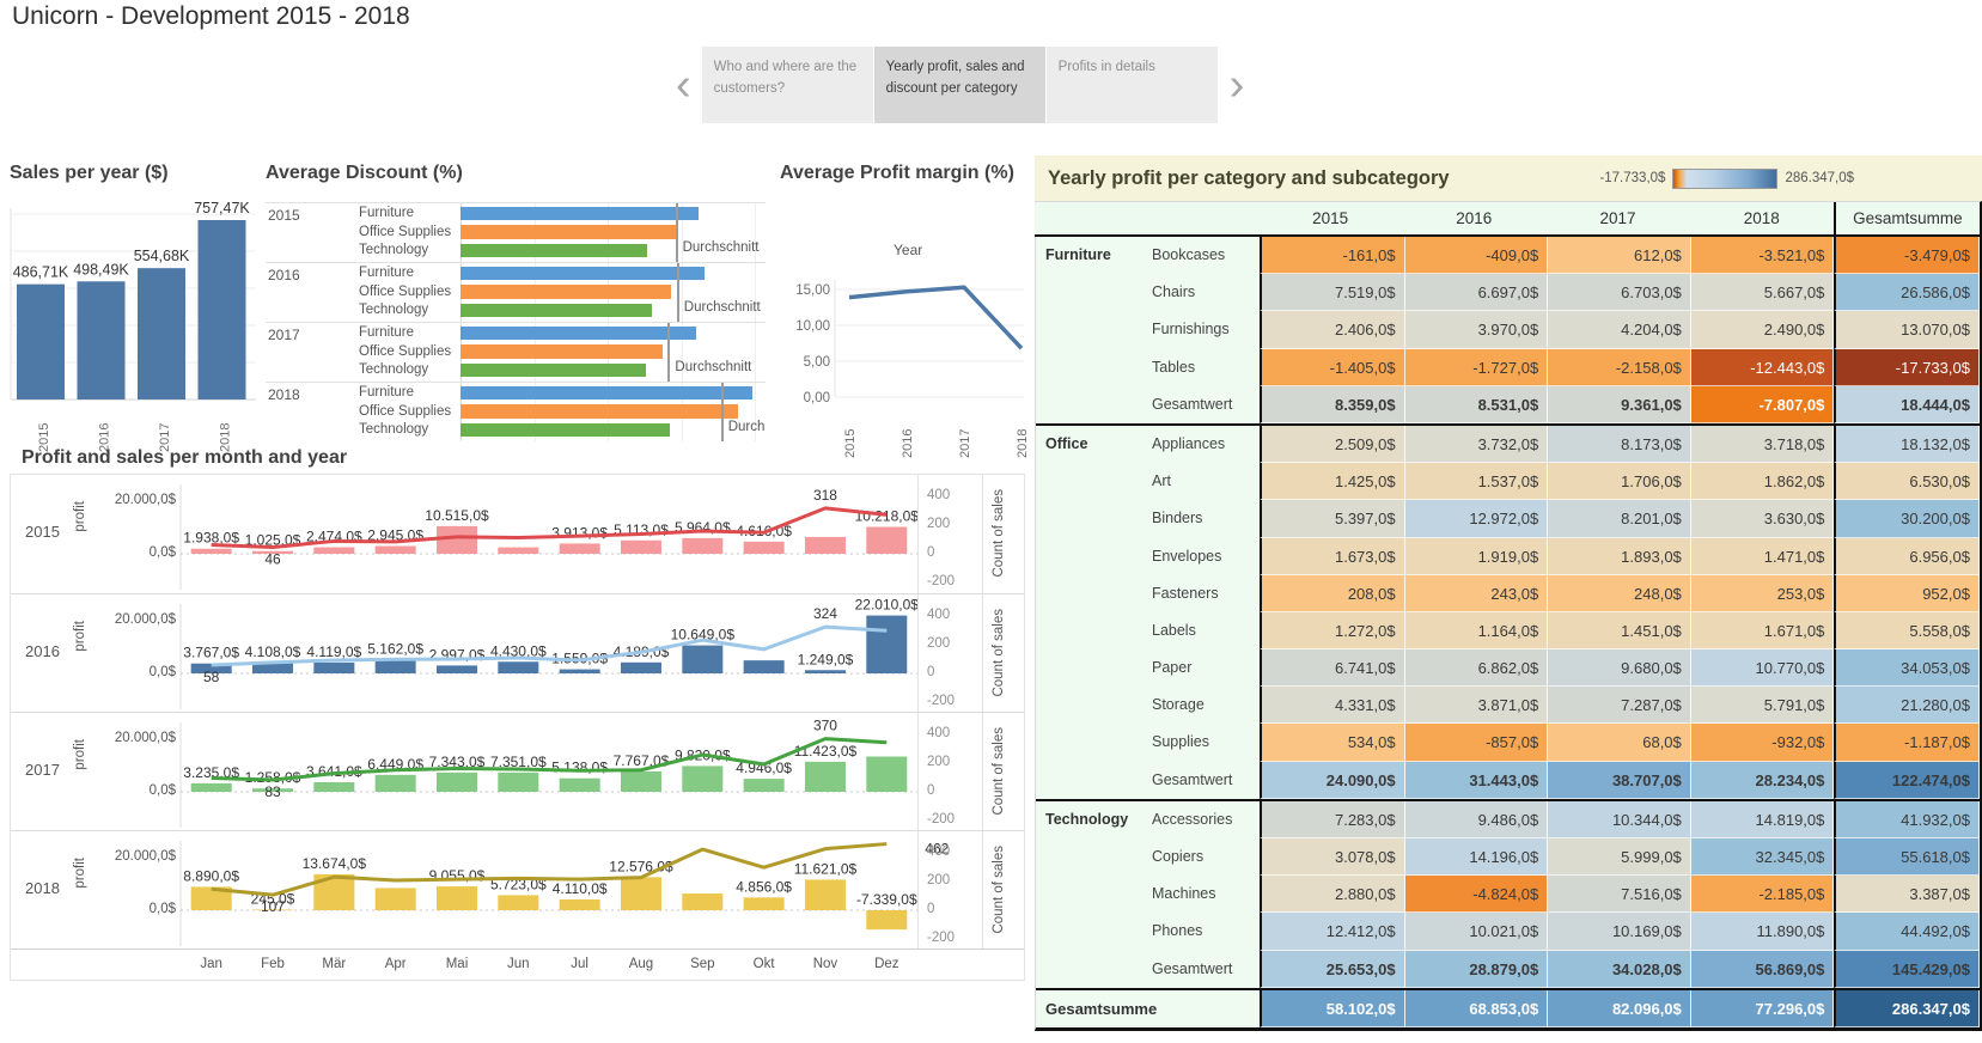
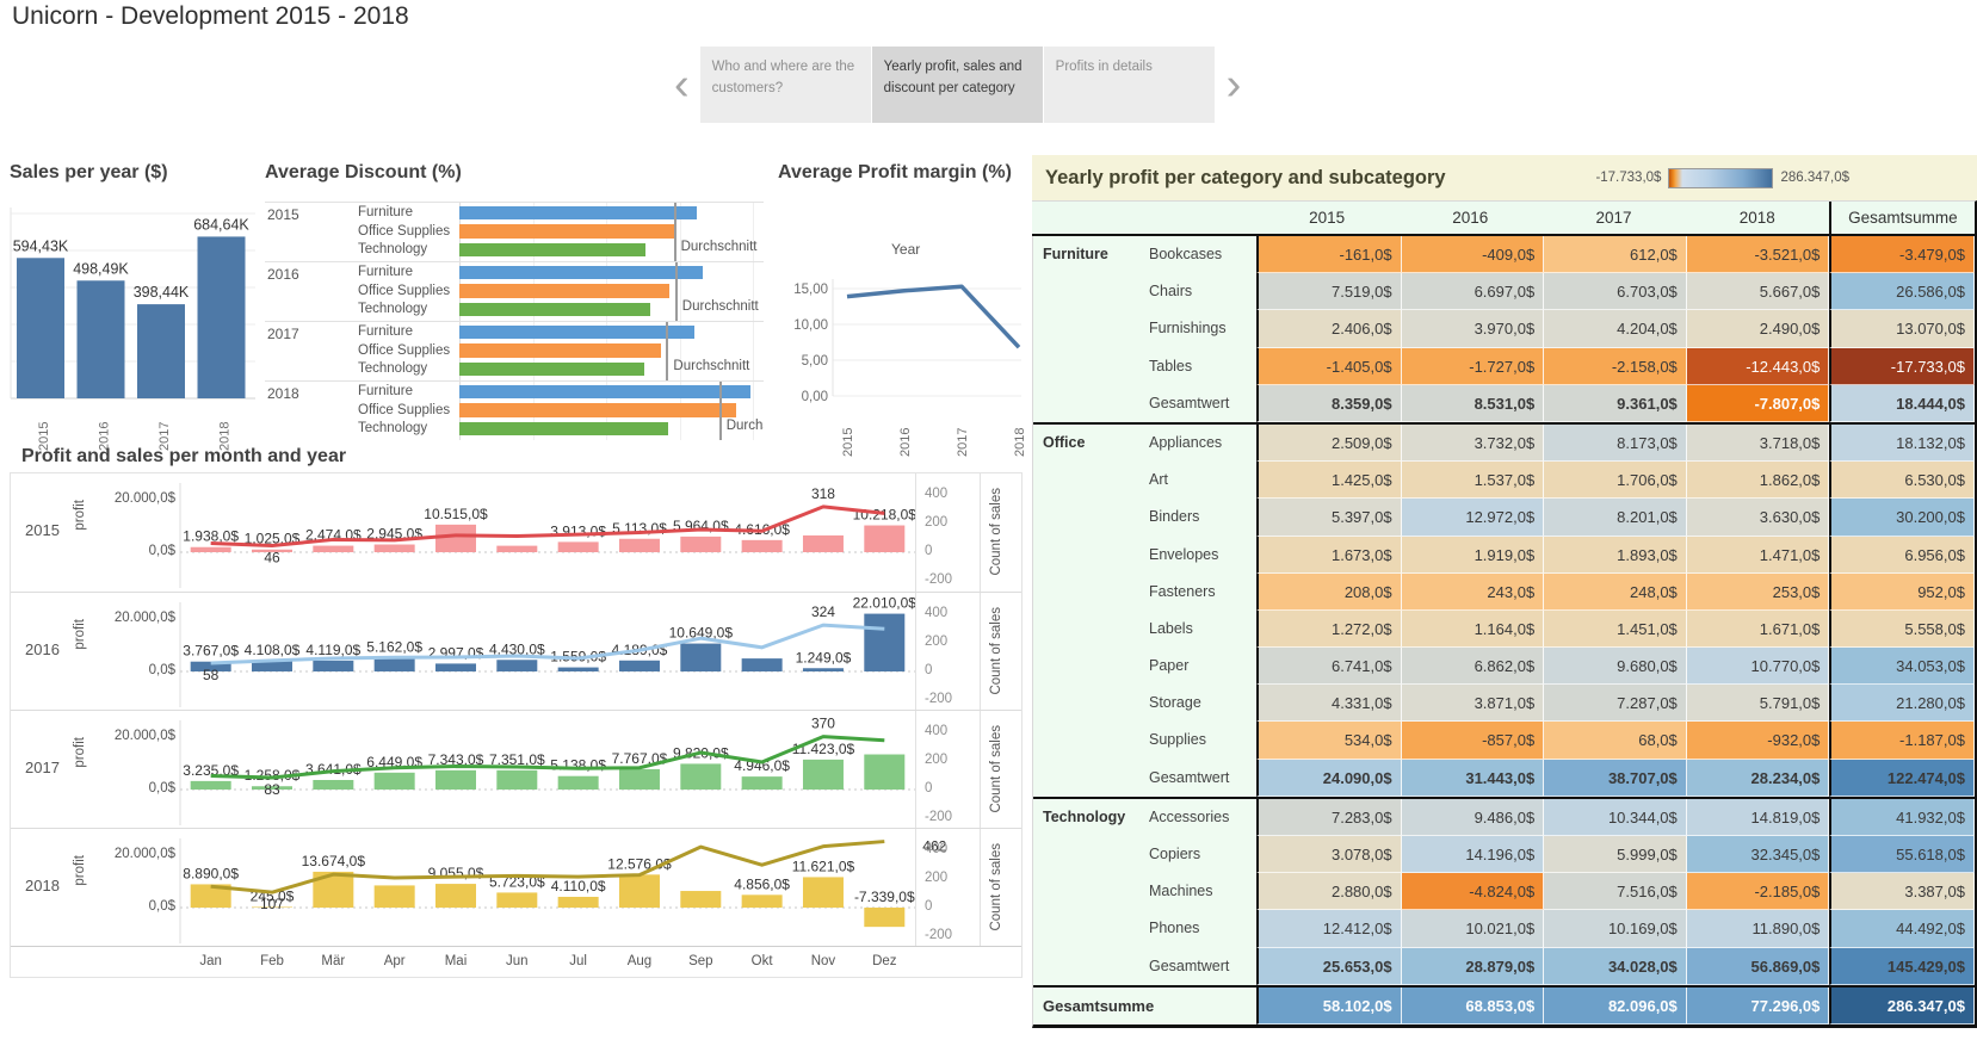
Sales per year ($)/2015: 486,71K -> 594,43K
Sales per year ($)/2017: 554,68K -> 398,44K
Sales per year ($)/2018: 757,47K -> 684,64K
